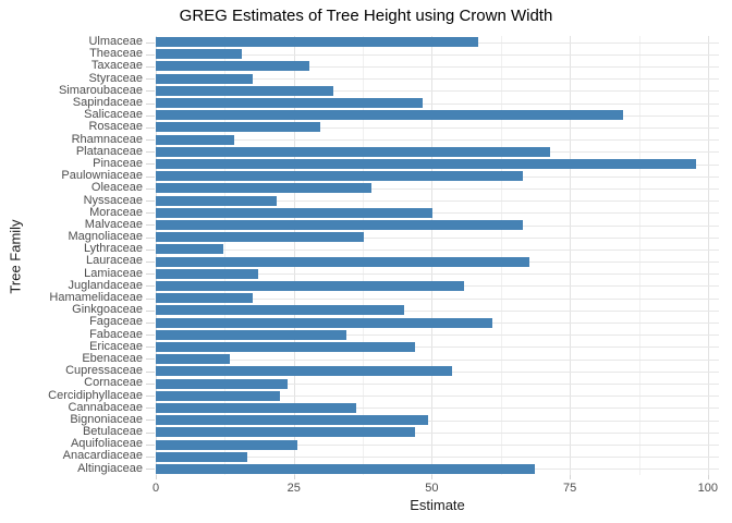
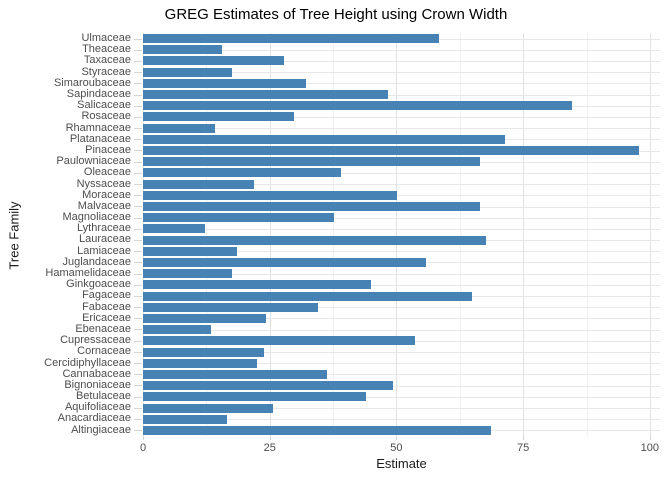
Fagaceae: 61 -> 65
Ericaceae: 47 -> 24
Betulaceae: 47 -> 44
